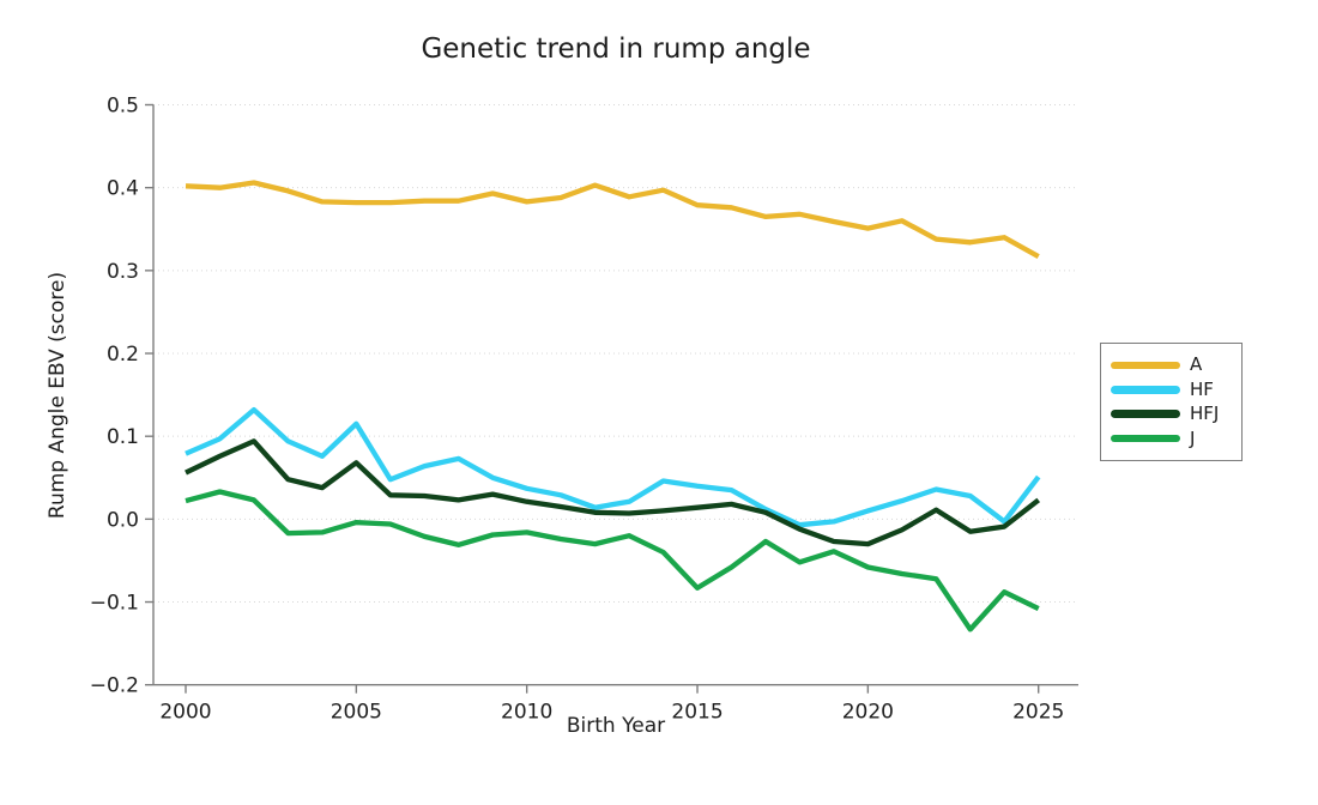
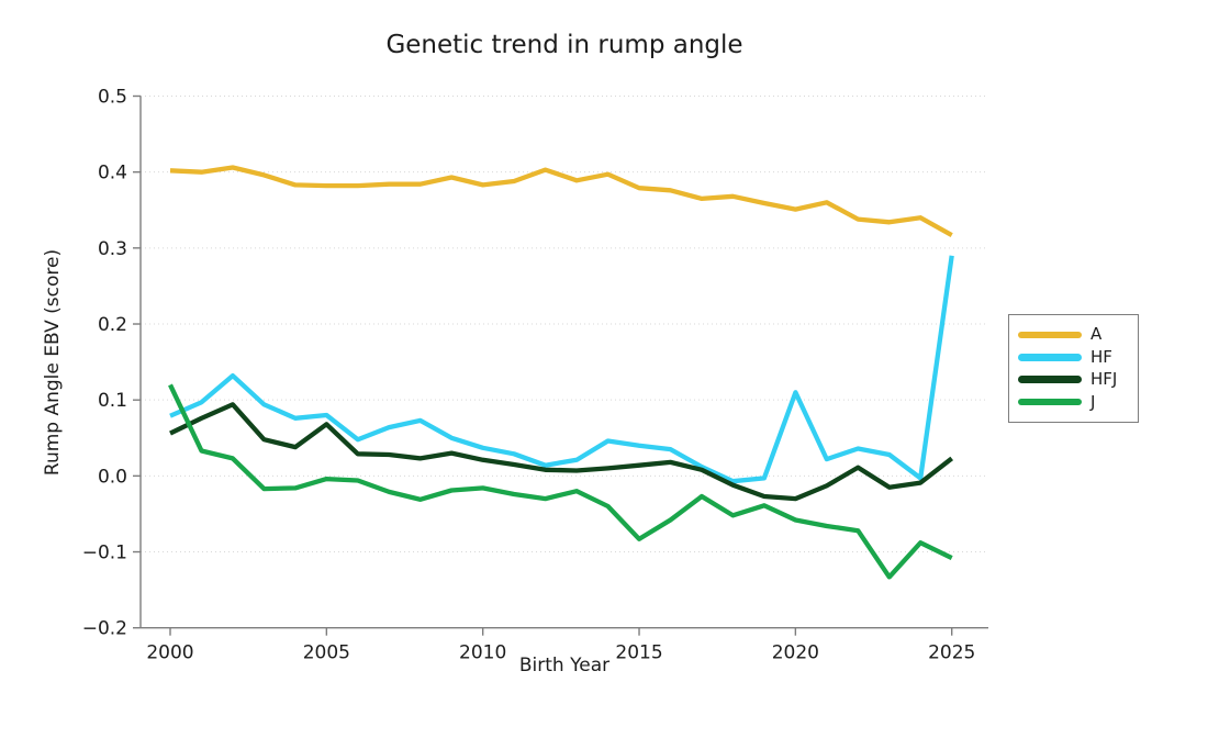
J/2000: 0.02 -> 0.12
HF/2005: 0.12 -> 0.08
HF/2020: 0.01 -> 0.11
HF/2025: 0.05 -> 0.29
